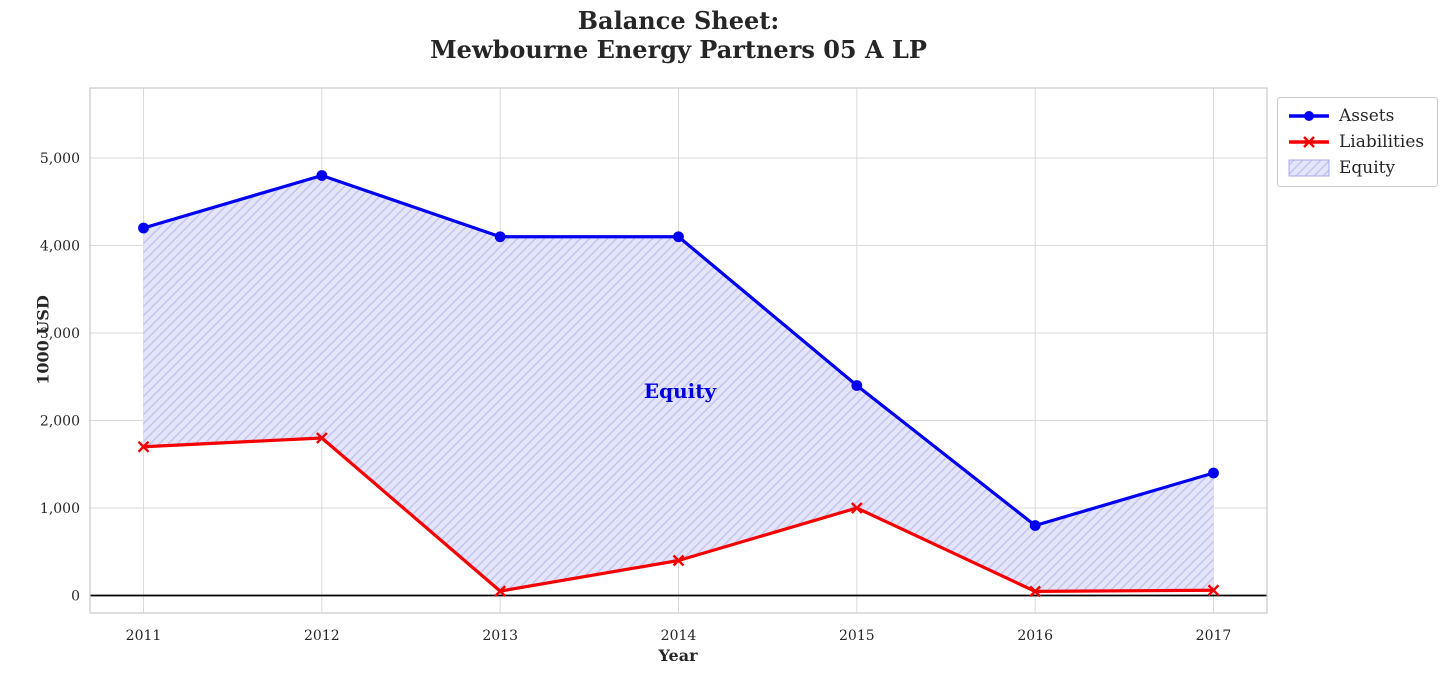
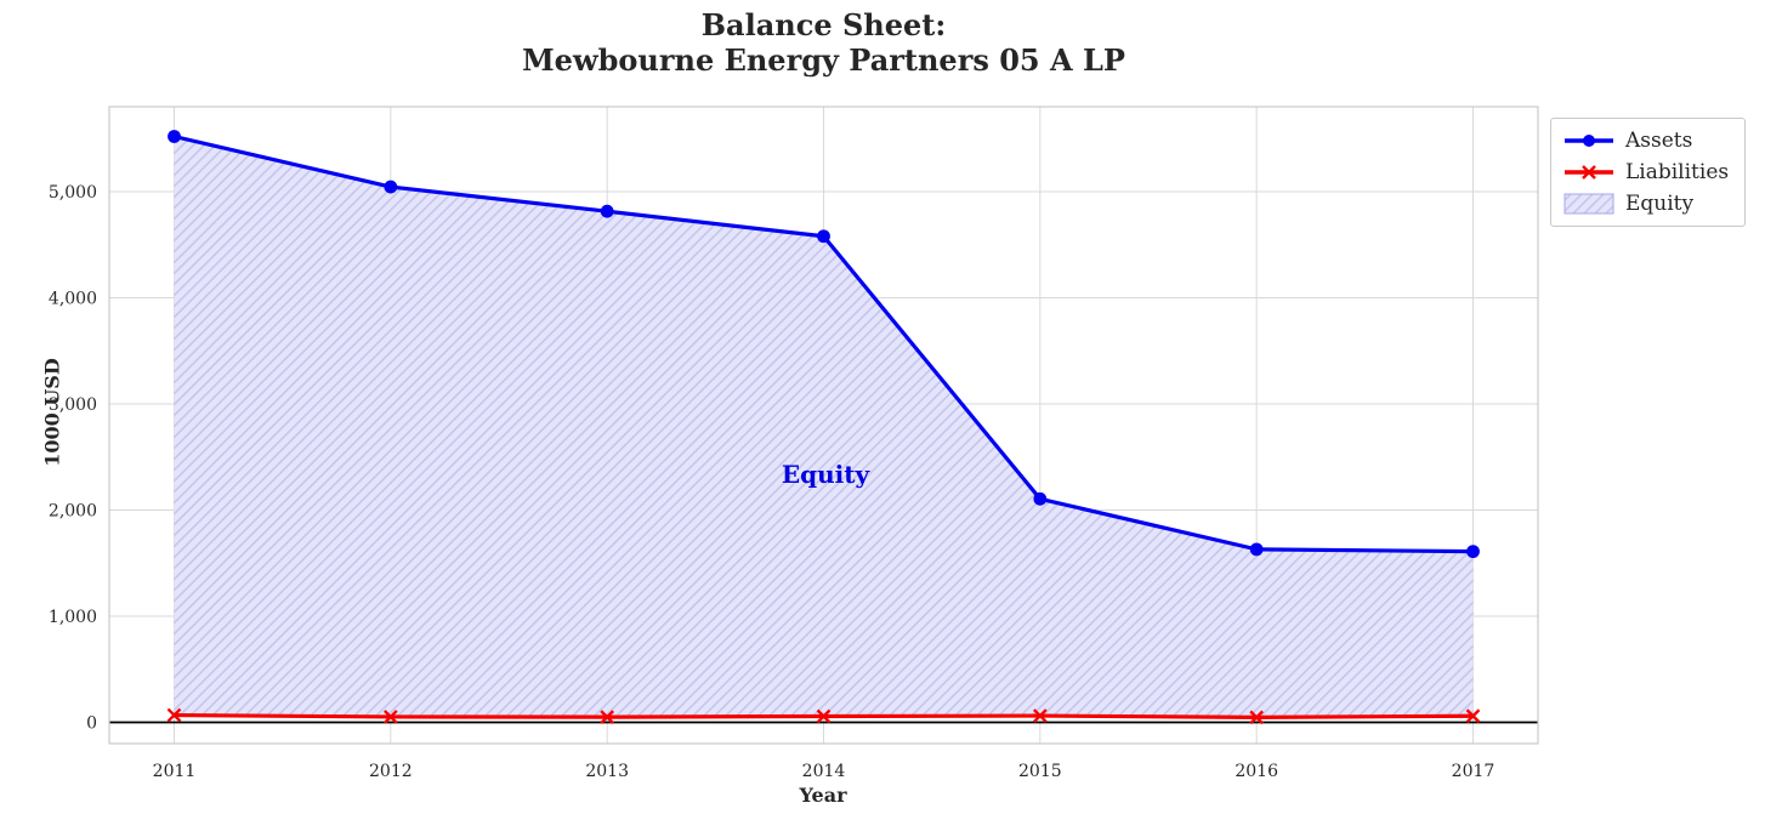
Assets/2011: 4200 -> 5500
Liabilities/2011: 1700 -> 100
Assets/2012: 4800 -> 5000
Liabilities/2012: 1800 -> 100
Assets/2013: 4100 -> 4800
Assets/2014: 4100 -> 4600
Liabilities/2014: 400 -> 100
Assets/2015: 2400 -> 2100
Liabilities/2015: 1000 -> 100
Assets/2016: 800 -> 1600
Assets/2017: 1400 -> 1600
